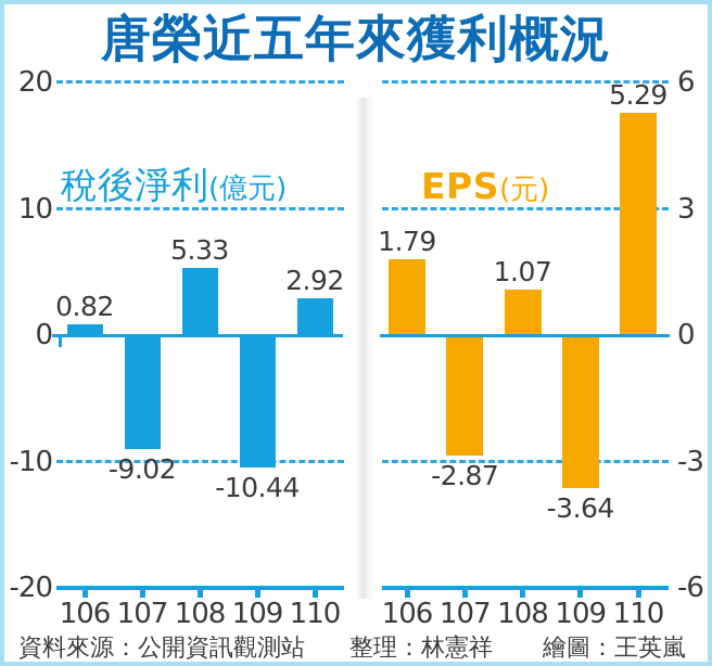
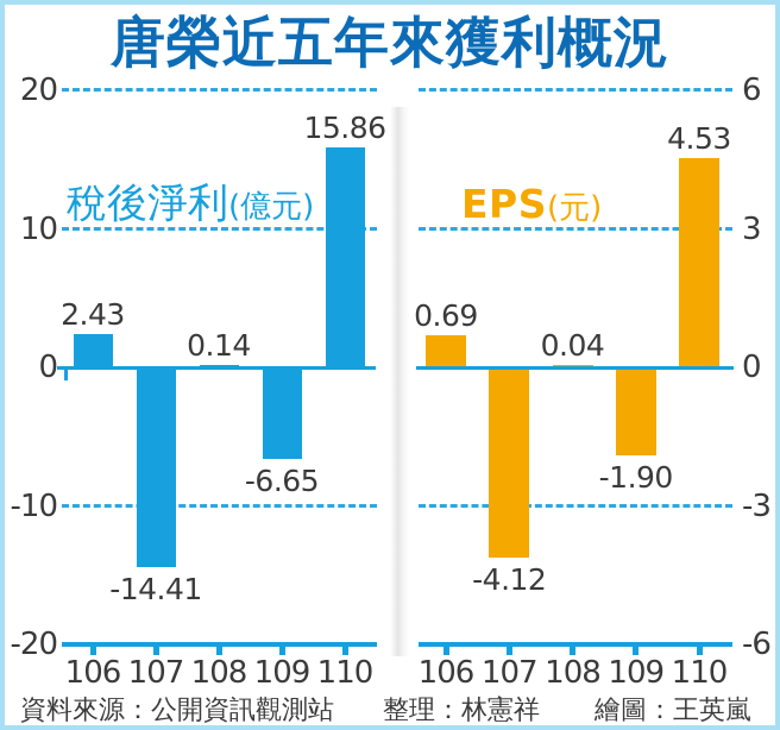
稅後淨利/106: 0.82 -> 2.43
稅後淨利/107: -9.02 -> -14.41
稅後淨利/108: 5.33 -> 0.14
稅後淨利/109: -10.44 -> -6.65
稅後淨利/110: 2.92 -> 15.86
EPS/106: 1.79 -> 0.69
EPS/107: -2.87 -> -4.12
EPS/108: 1.07 -> 0.04
EPS/109: -3.64 -> -1.90
EPS/110: 5.29 -> 4.53
